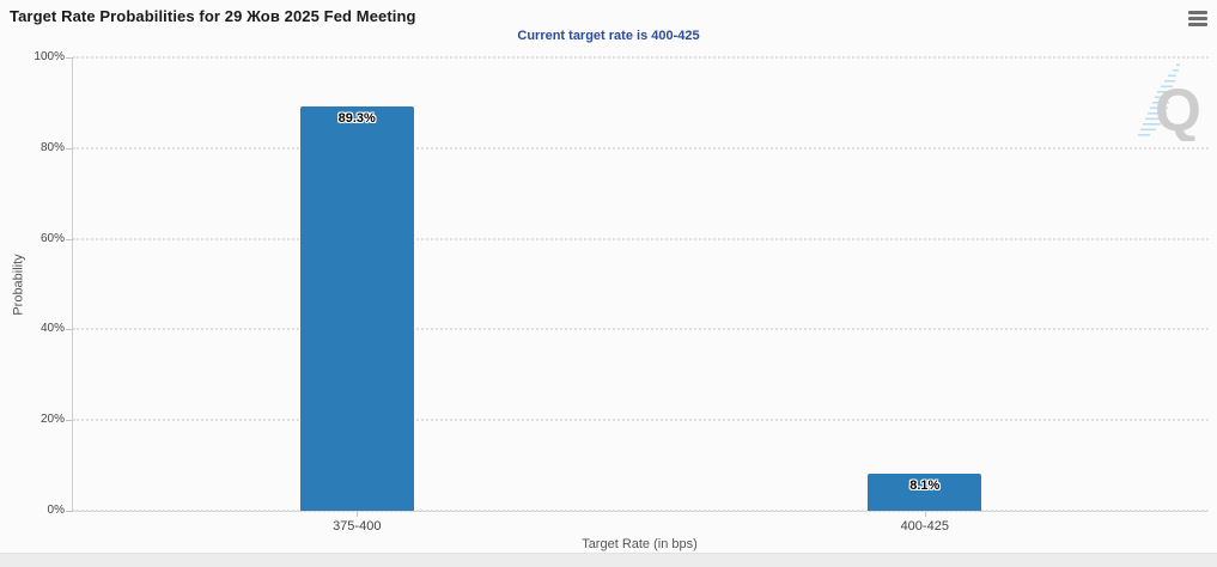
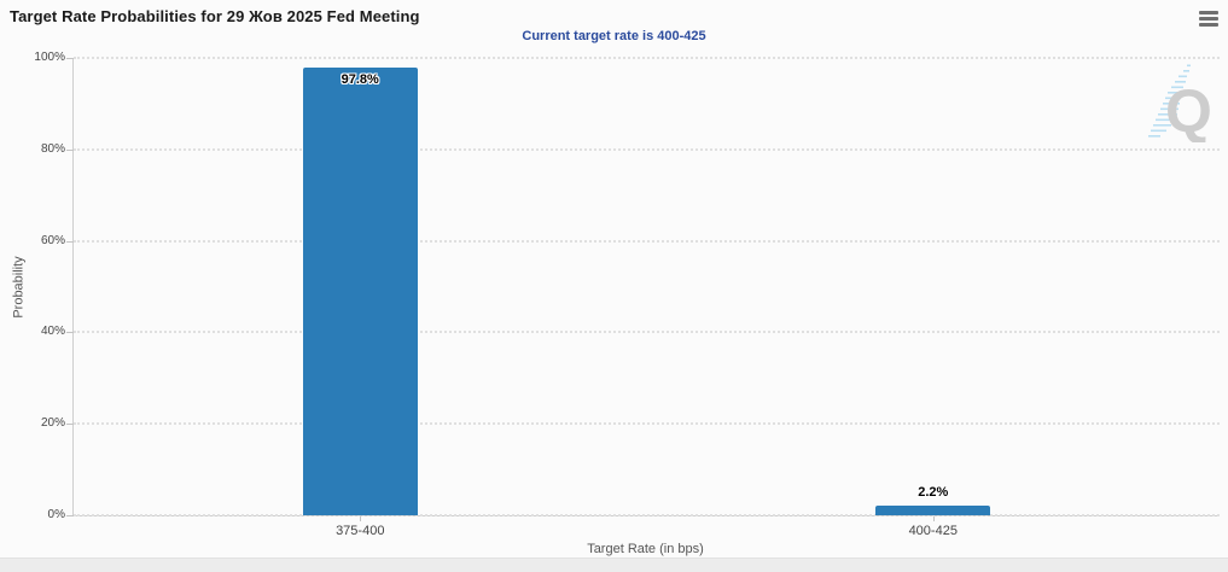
375-400: 89.3% -> 97.8%
400-425: 8.1% -> 2.2%
